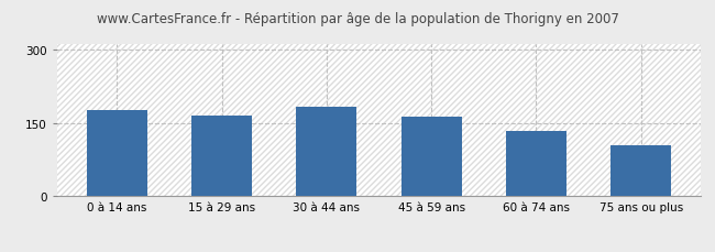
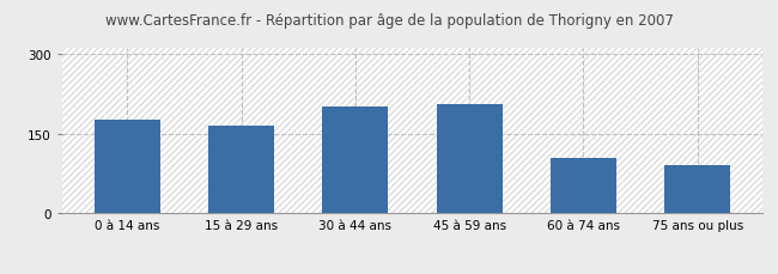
30 à 44 ans: 183 -> 200
45 à 59 ans: 162 -> 205
60 à 74 ans: 133 -> 105
75 ans ou plus: 105 -> 90
